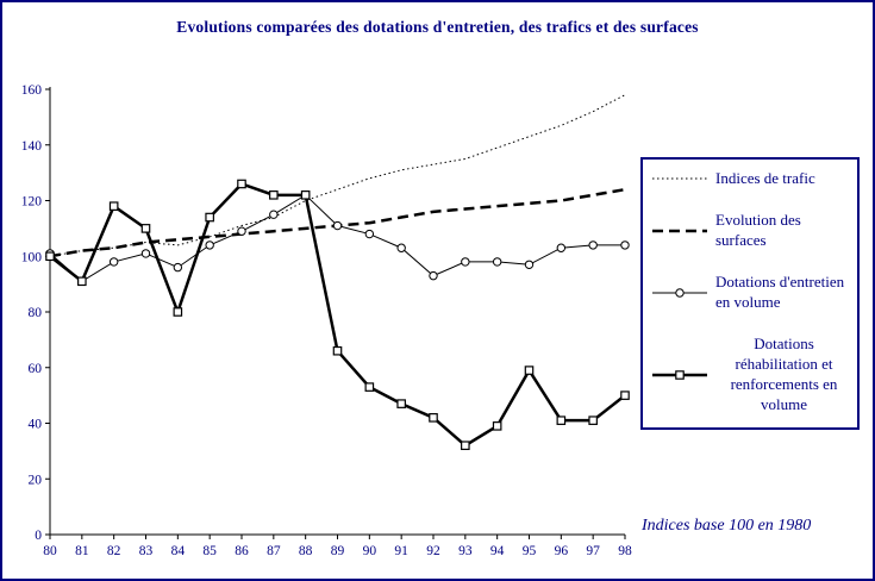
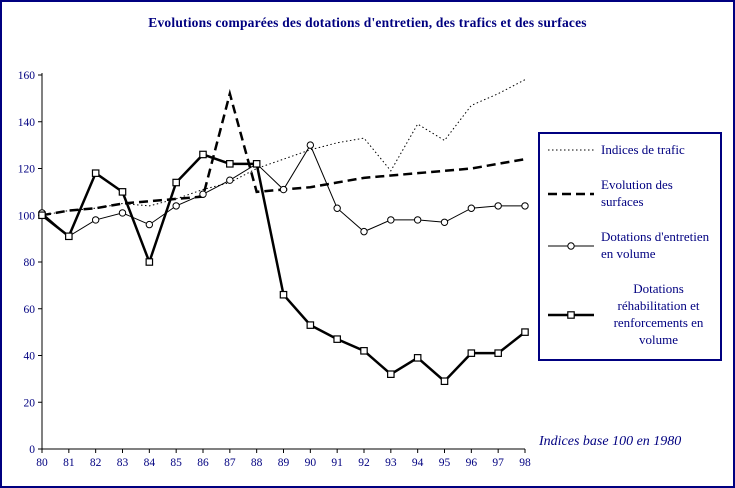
Evolution des surfaces/87: 109 -> 152
Dotations d'entretien en volume/90: 108 -> 130
Indices de trafic/93: 135 -> 119
Indices de trafic/95: 143 -> 132
Dotations réhabilitation et renforcements en volume/95: 59 -> 29
